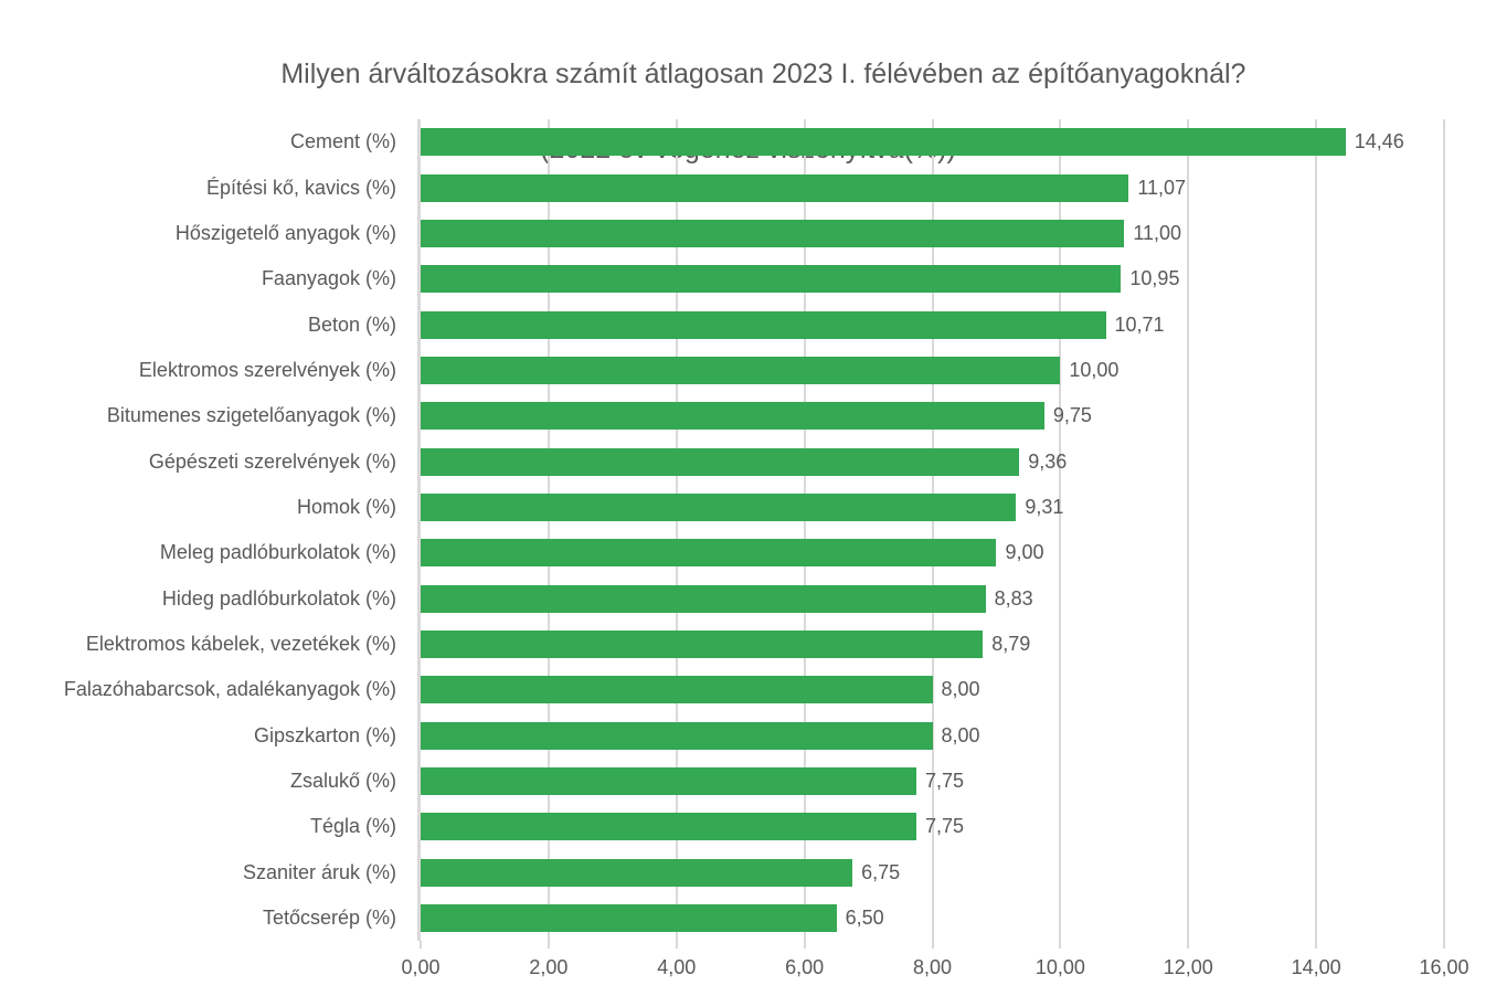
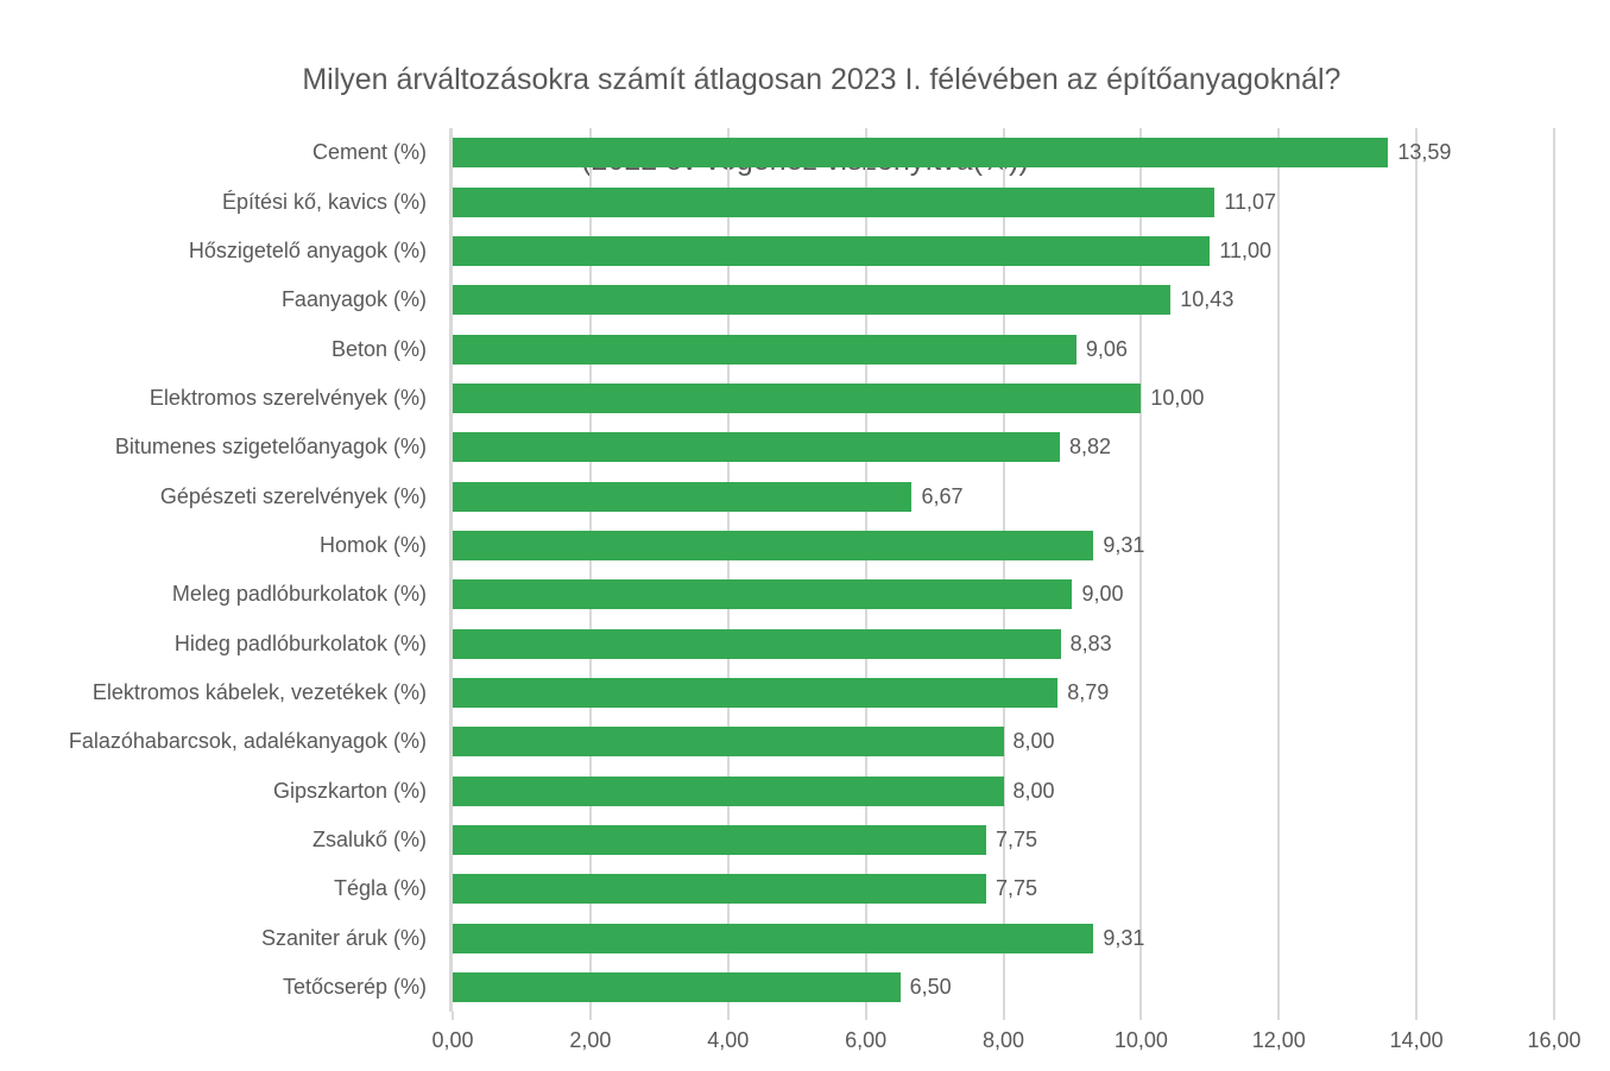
Cement (%): 14,46 -> 13,59
Faanyagok (%): 10,95 -> 10,43
Beton (%): 10,71 -> 9,06
Bitumenes szigetelőanyagok (%): 9,75 -> 8,82
Gépészeti szerelvények (%): 9,36 -> 6,67
Szaniter áruk (%): 6,75 -> 9,31
